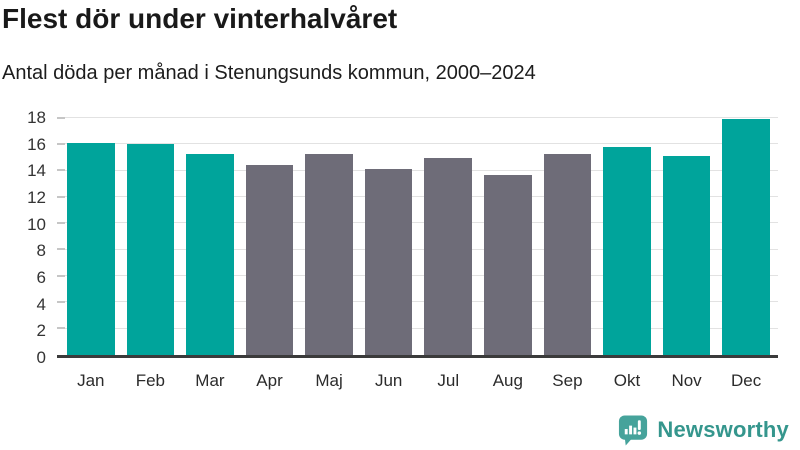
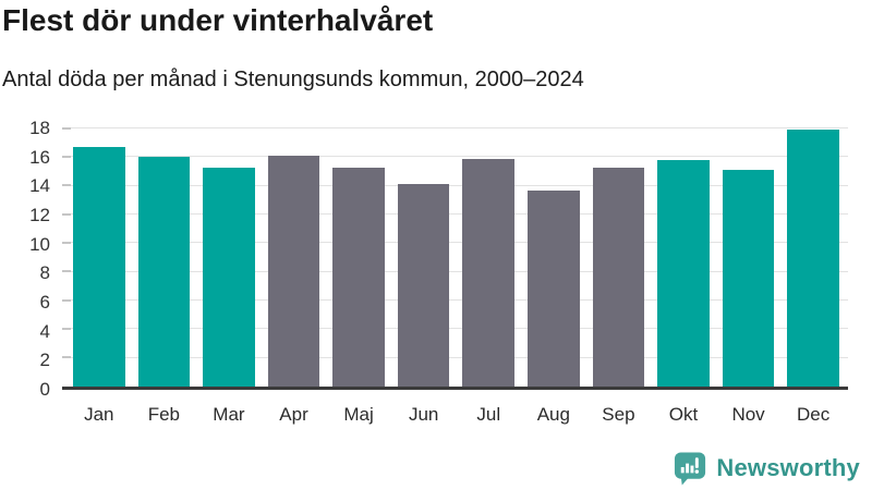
Jan: 16.1 -> 16.7
Apr: 14.4 -> 16.1
Jul: 15.0 -> 15.9
